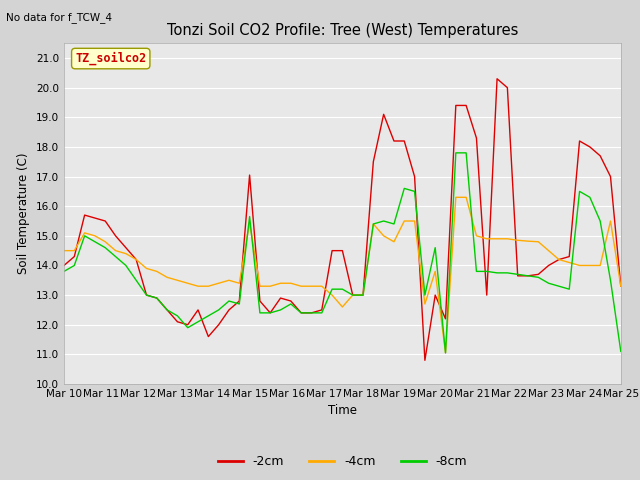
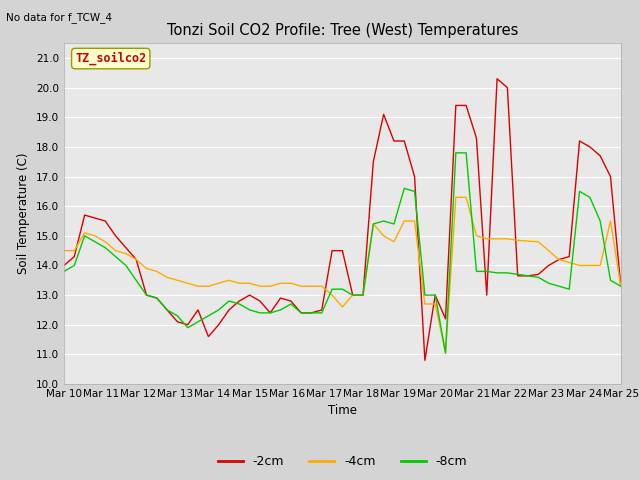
-2cm/Mar 15: 17.05 -> 13.00
-4cm/Mar 15: 15.45 -> 13.40
-8cm/Mar 15: 15.65 -> 12.50
-4cm/Mar 20: 13.80 -> 12.70
-8cm/Mar 20: 14.60 -> 13.00
-8cm/Mar 25: 11.10 -> 13.30
